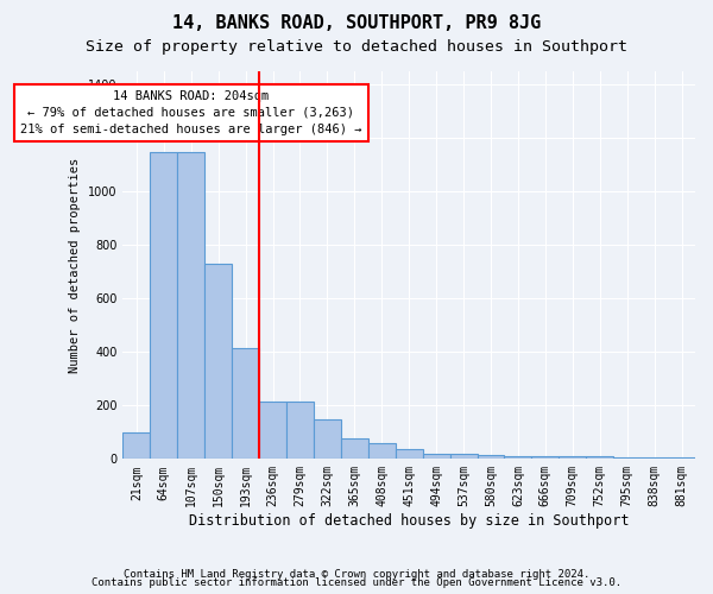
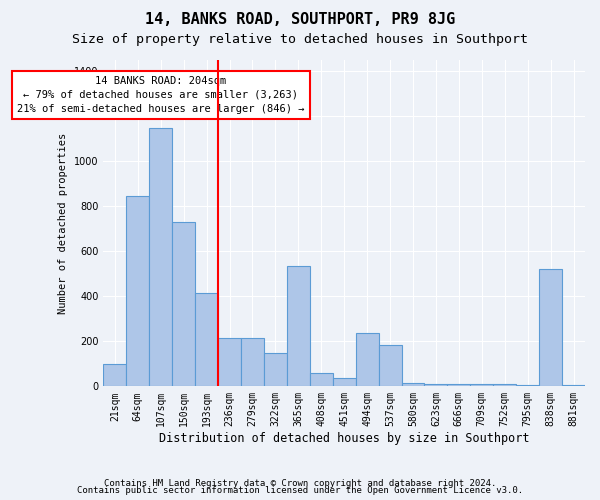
64sqm: 1150 -> 845
365sqm: 75 -> 535
494sqm: 20 -> 235
537sqm: 20 -> 185
838sqm: 8 -> 520
